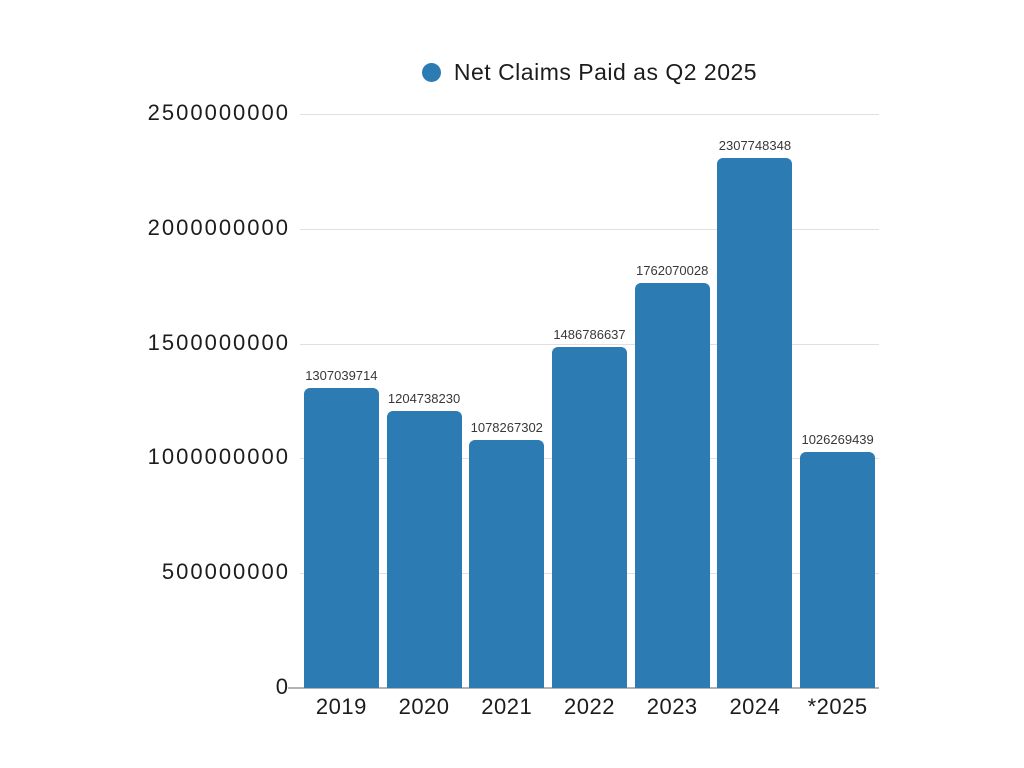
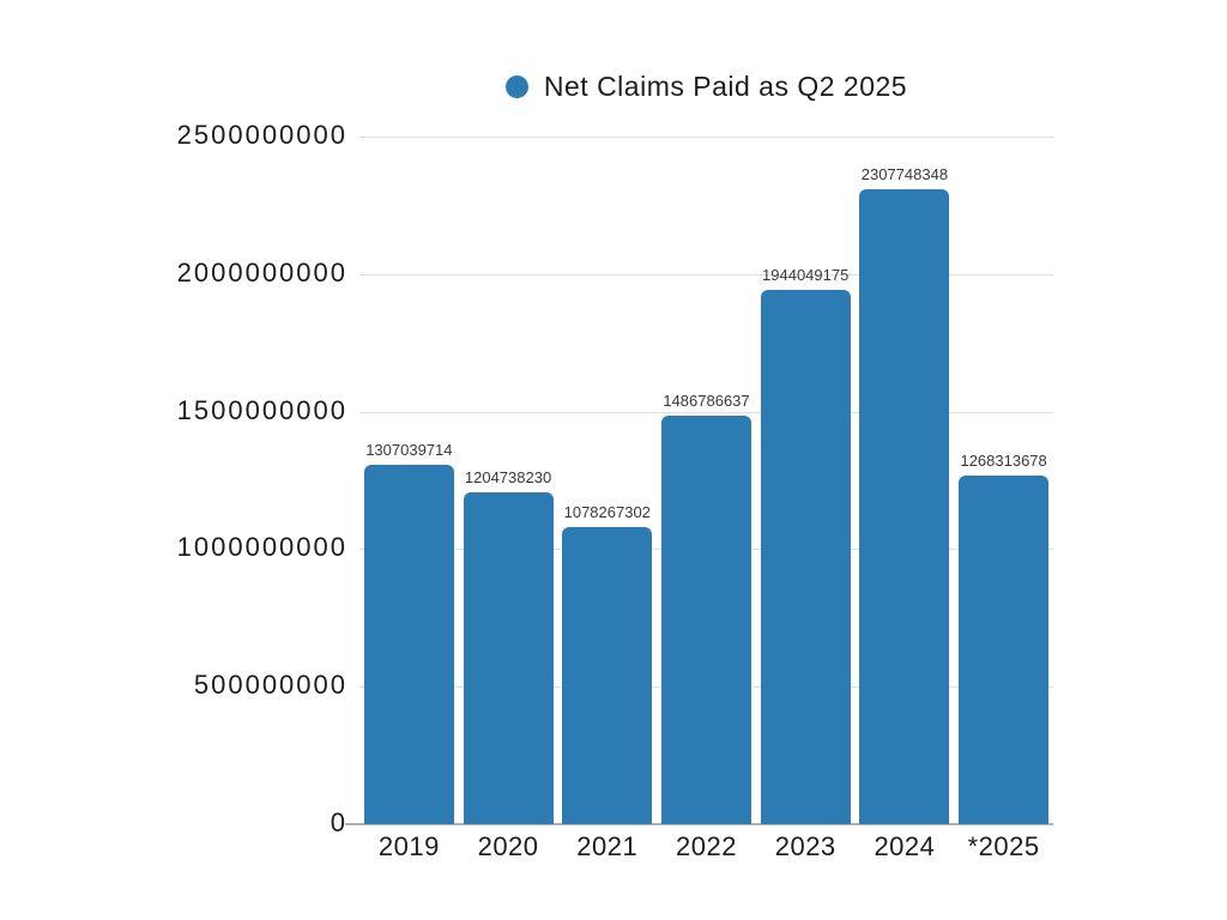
2023: 1762070028 -> 1944049175
*2025: 1026269439 -> 1268313678
